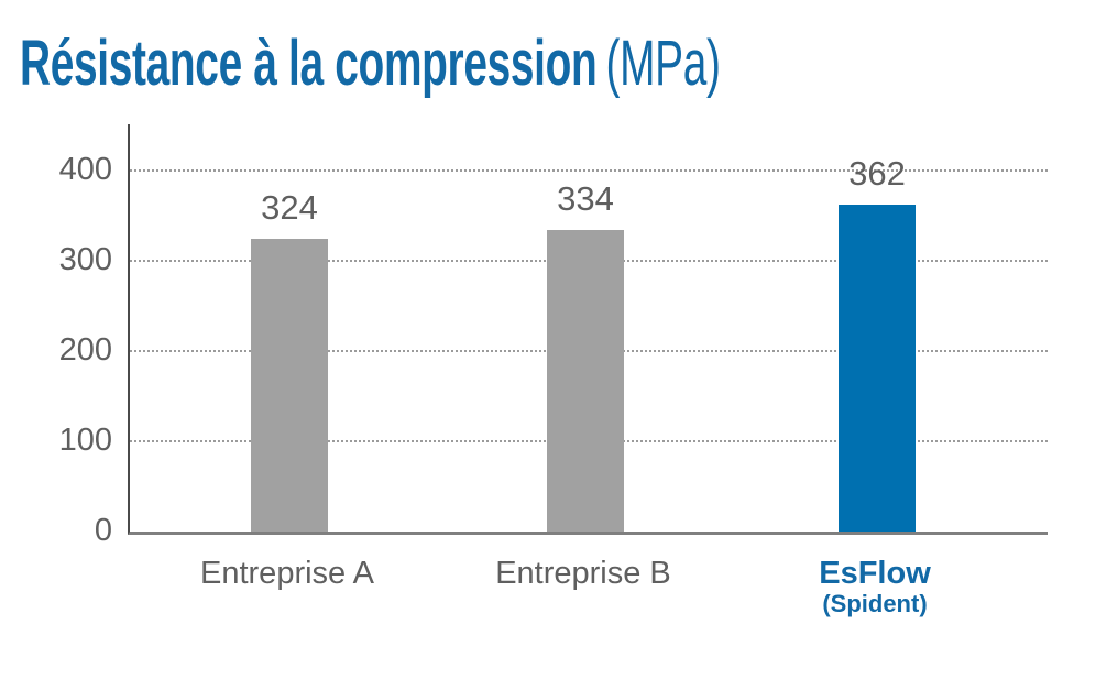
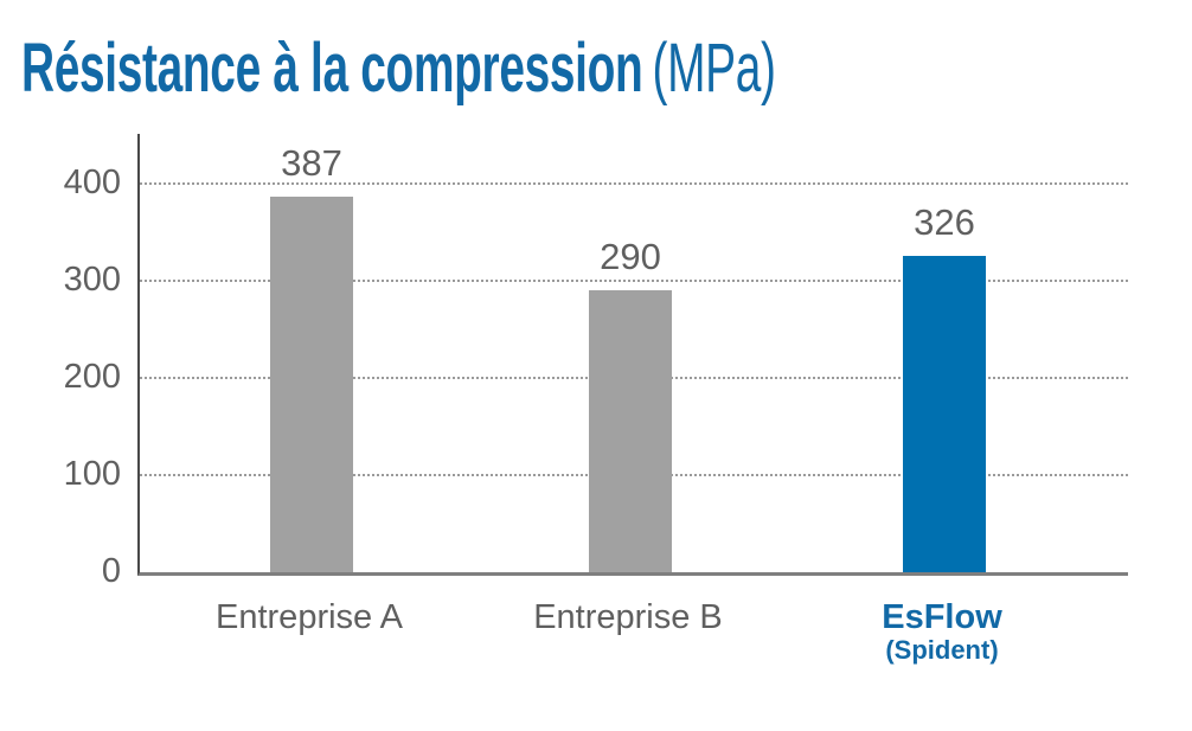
Entreprise A: 324 -> 387
Entreprise B: 334 -> 290
EsFlow: 362 -> 326
